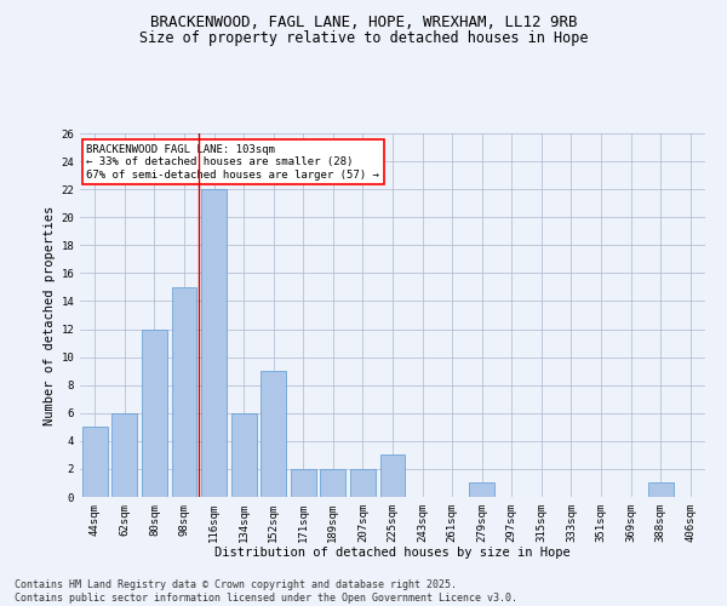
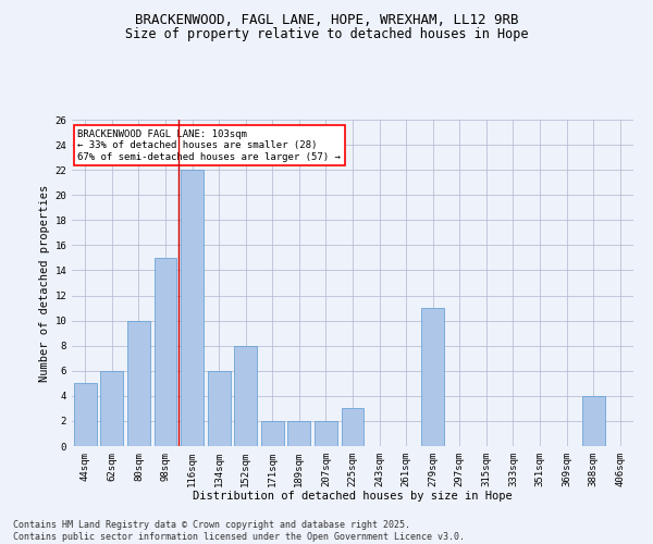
80sqm: 12 -> 10
152sqm: 9 -> 8
279sqm: 1 -> 11
388sqm: 1 -> 4
